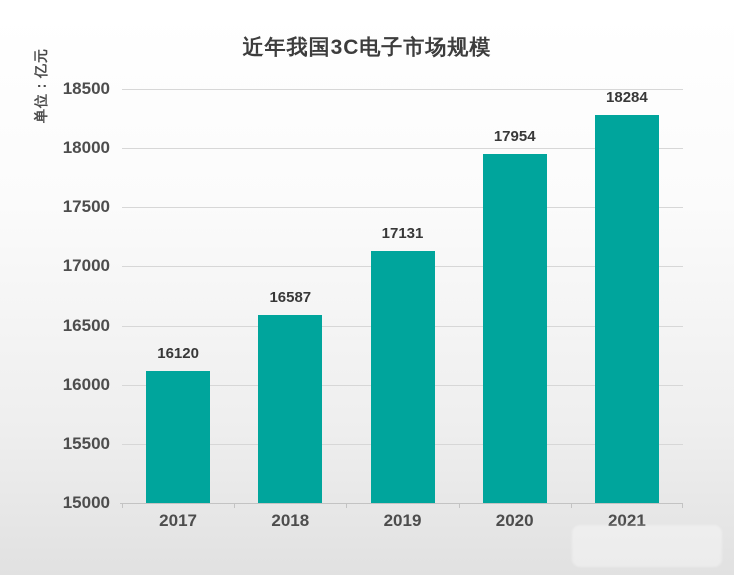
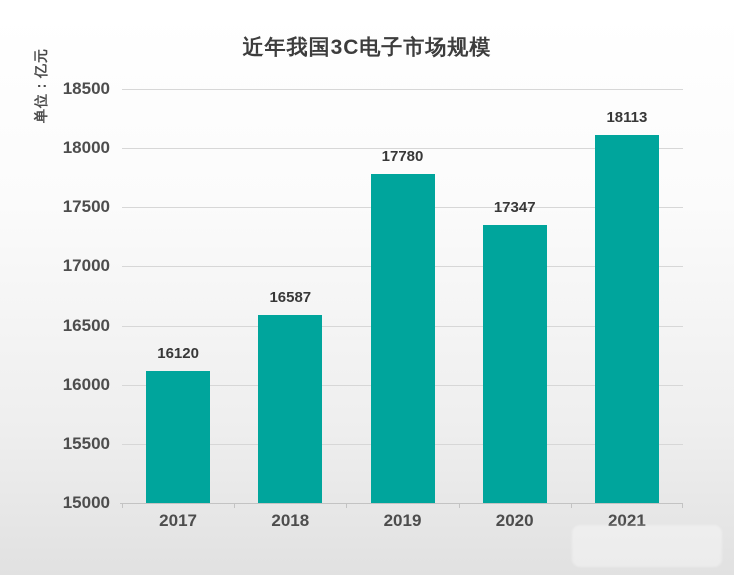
2019: 17131 -> 17780
2020: 17954 -> 17347
2021: 18284 -> 18113
